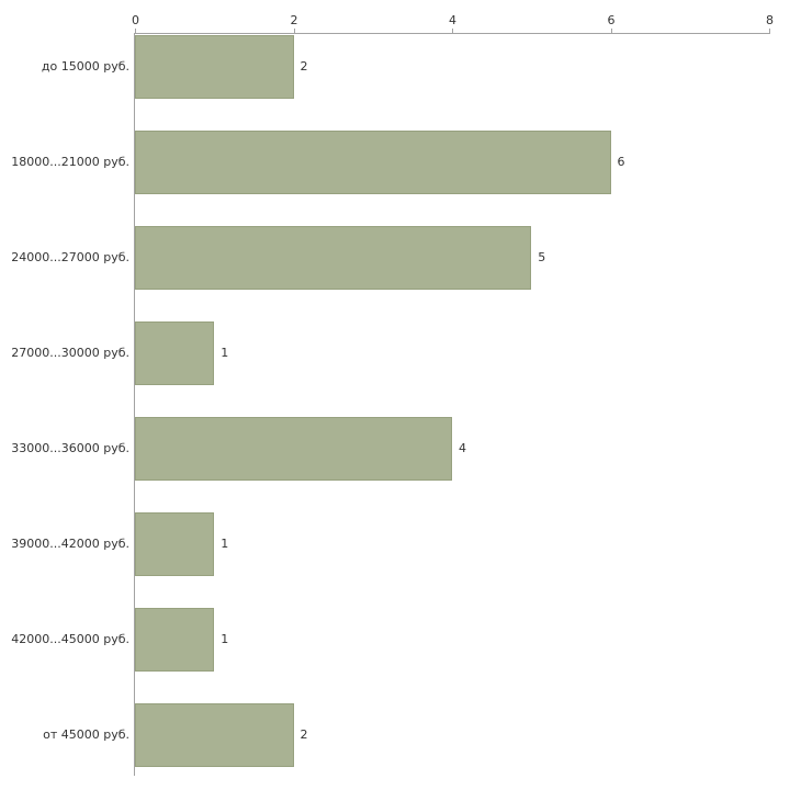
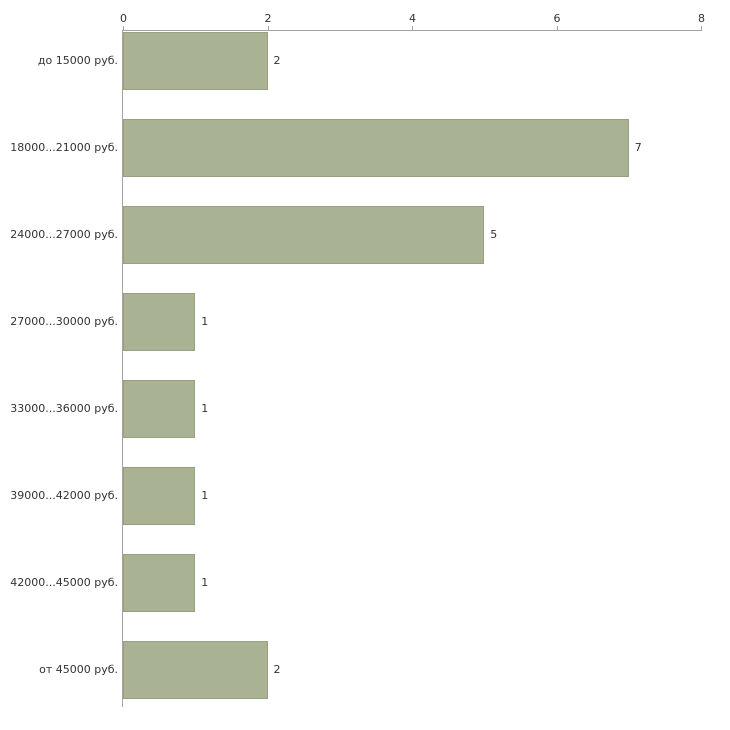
18000...21000 руб.: 6 -> 7
33000...36000 руб.: 4 -> 1
